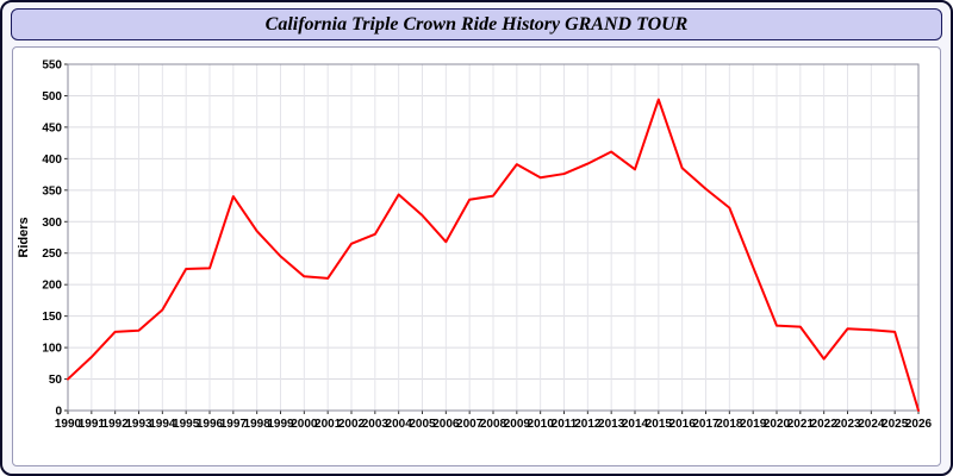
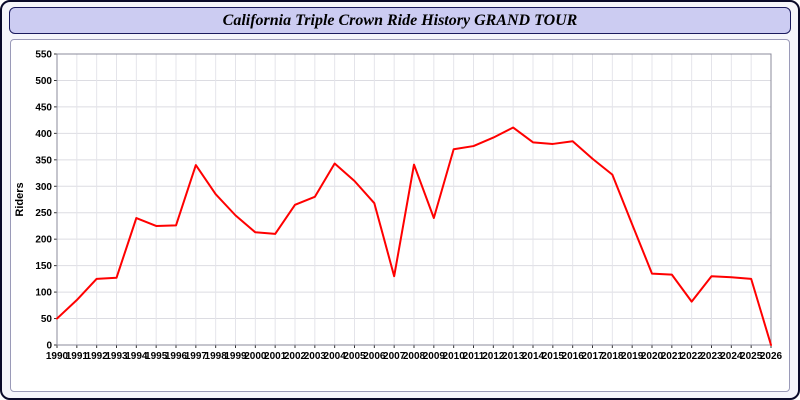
1994: 160 -> 240
2007: 340 -> 130
2009: 390 -> 240
2015: 490 -> 380
